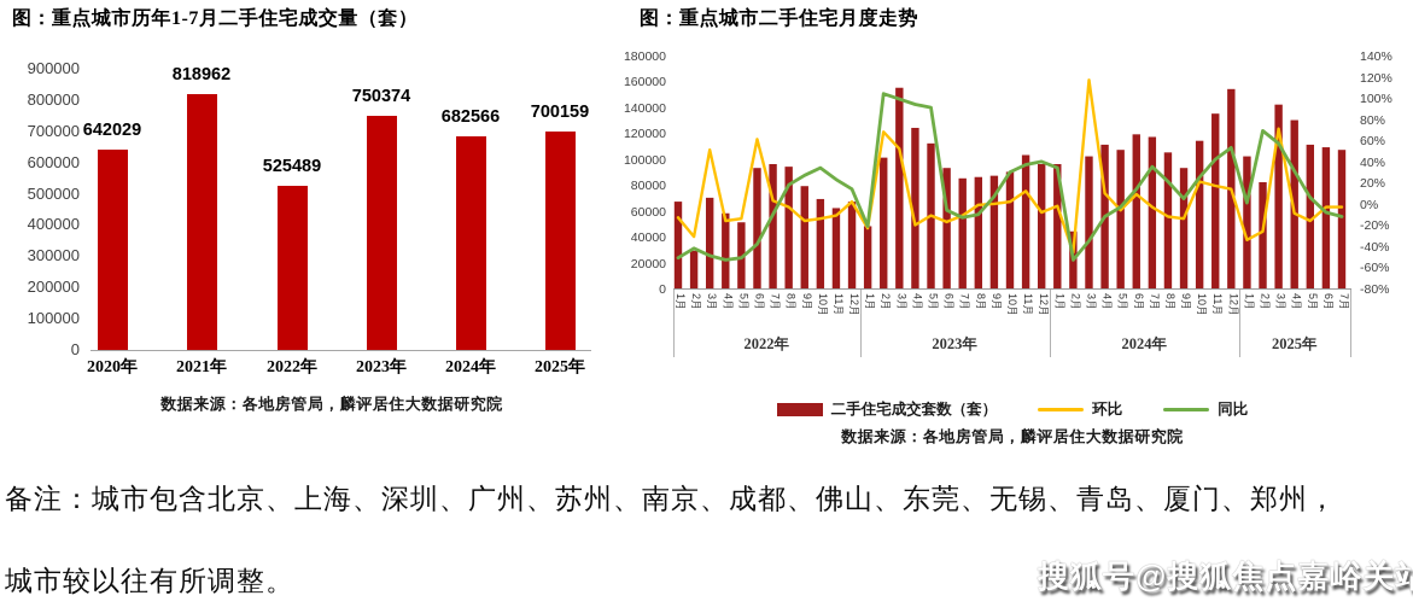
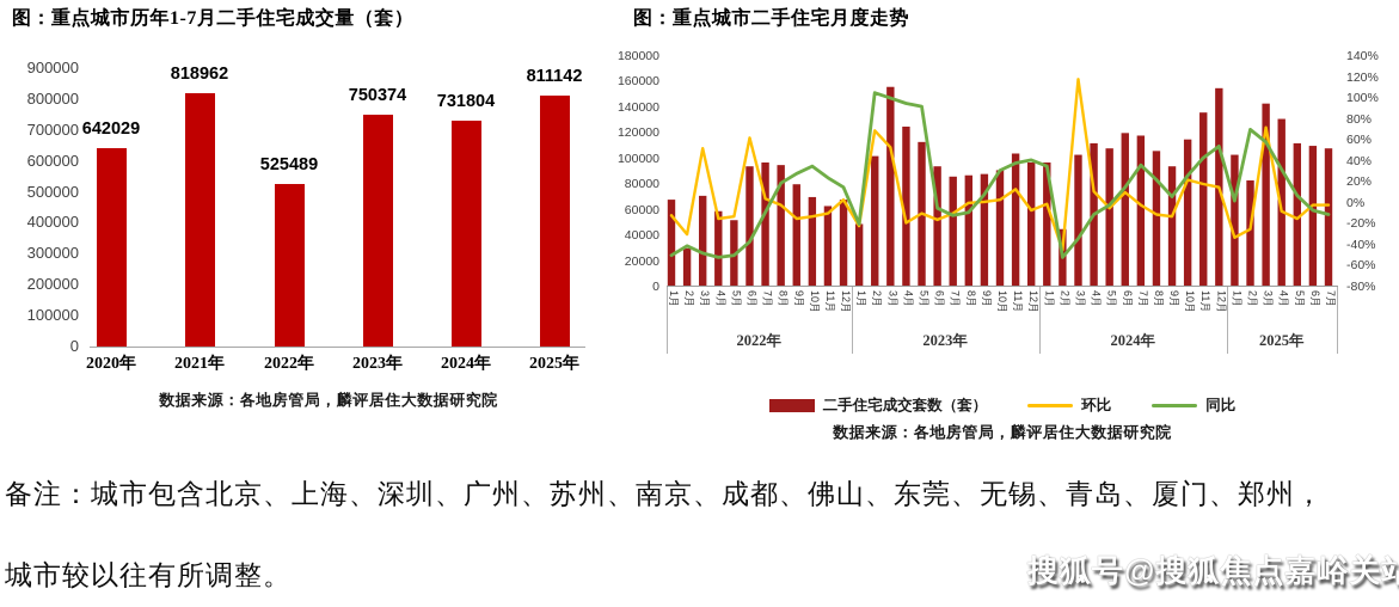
图：重点城市历年1-7月二手住宅成交量（套）/2024年: 682566 -> 731804
图：重点城市历年1-7月二手住宅成交量（套）/2025年: 700159 -> 811142
